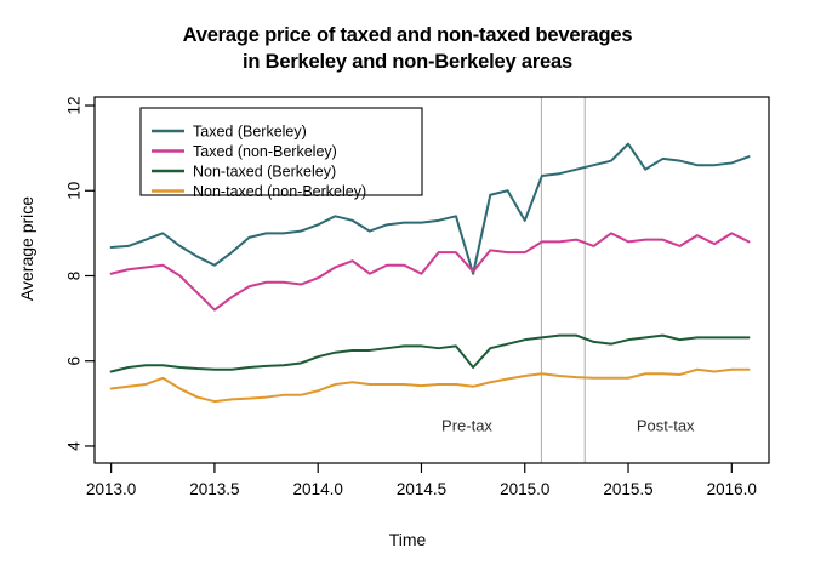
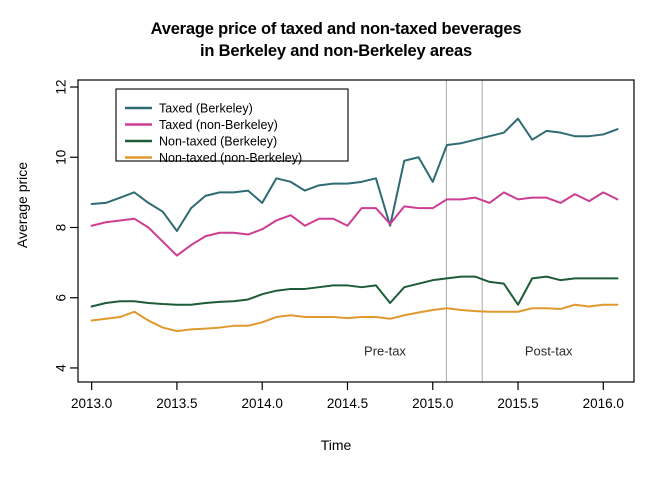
Taxed (Berkeley)/2013.5: 8.2 -> 7.9
Taxed (Berkeley)/2014.0: 9.2 -> 8.7
Non-taxed (Berkeley)/2015.5: 6.5 -> 5.8
